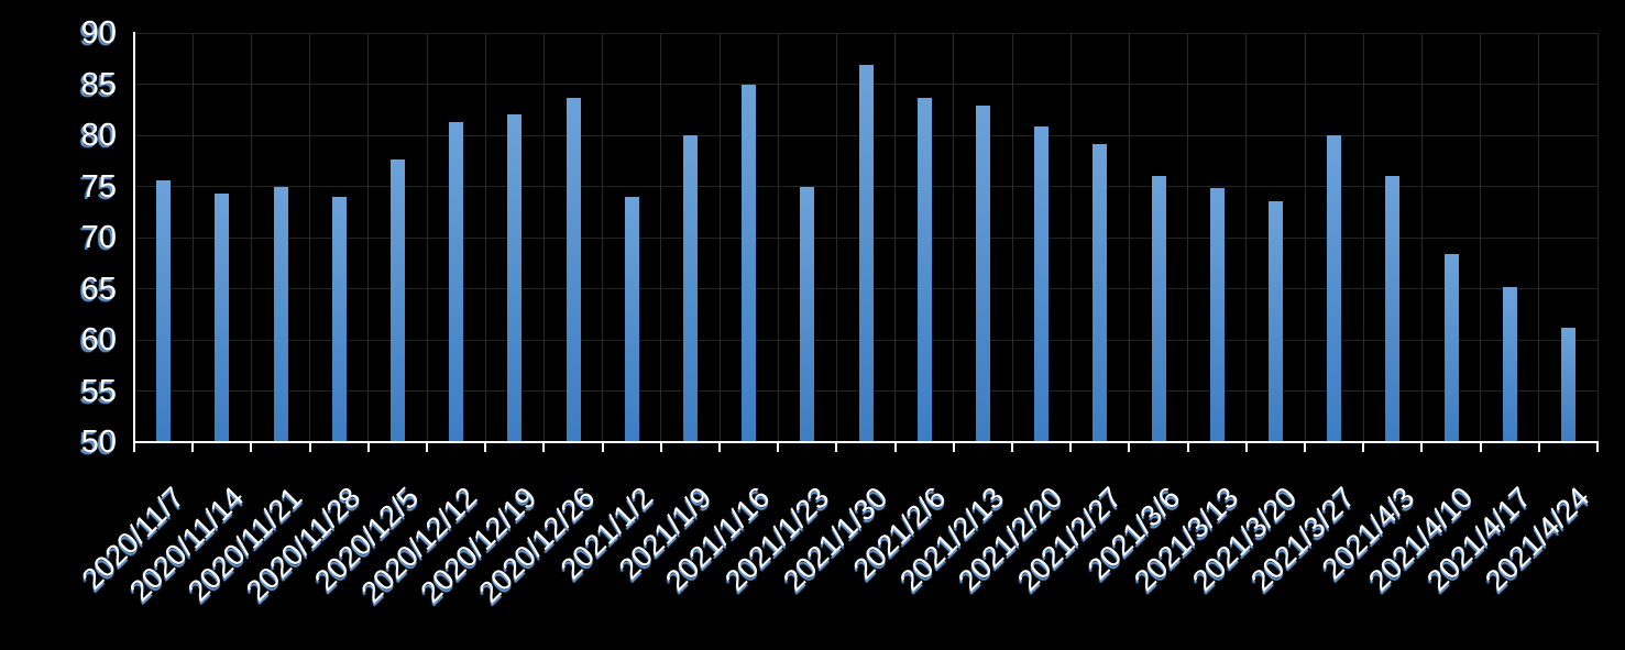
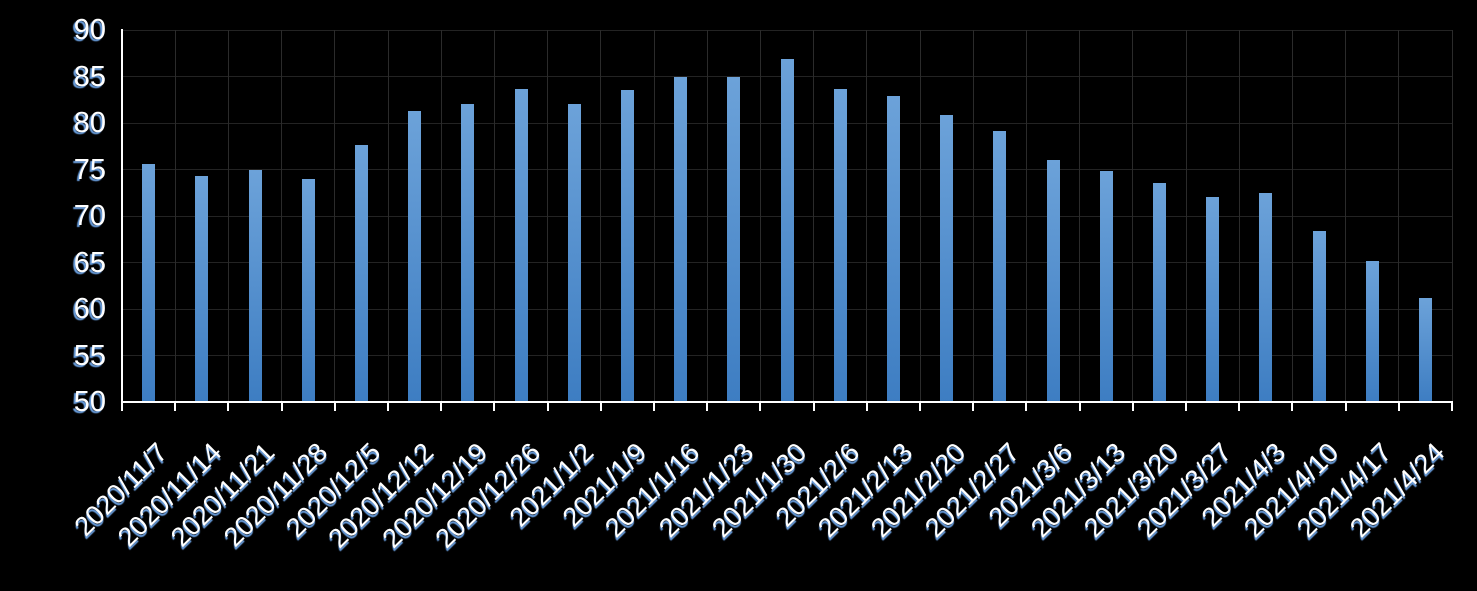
2021/1/2: 74 -> 82
2021/1/9: 80 -> 84
2021/1/23: 75 -> 85
2021/3/27: 80 -> 72
2021/4/3: 76 -> 72
